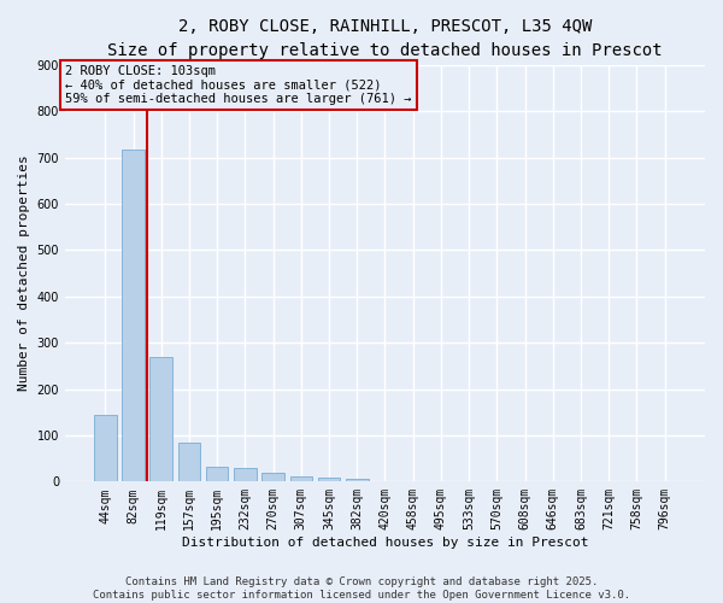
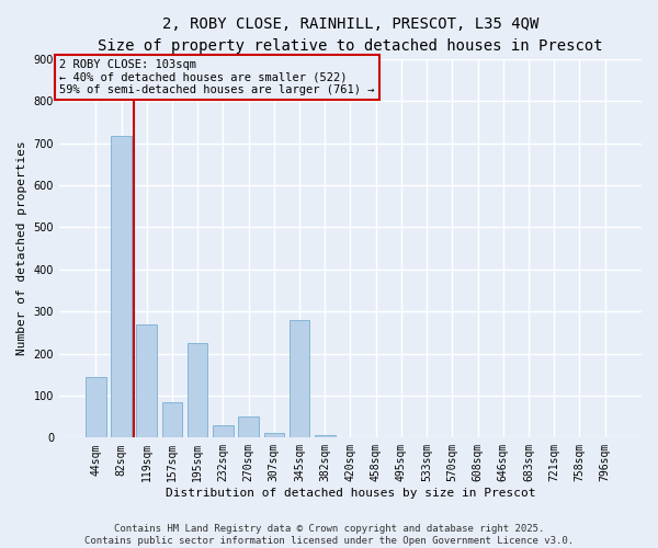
195sqm: 32 -> 225
270sqm: 18 -> 50
345sqm: 8 -> 280
